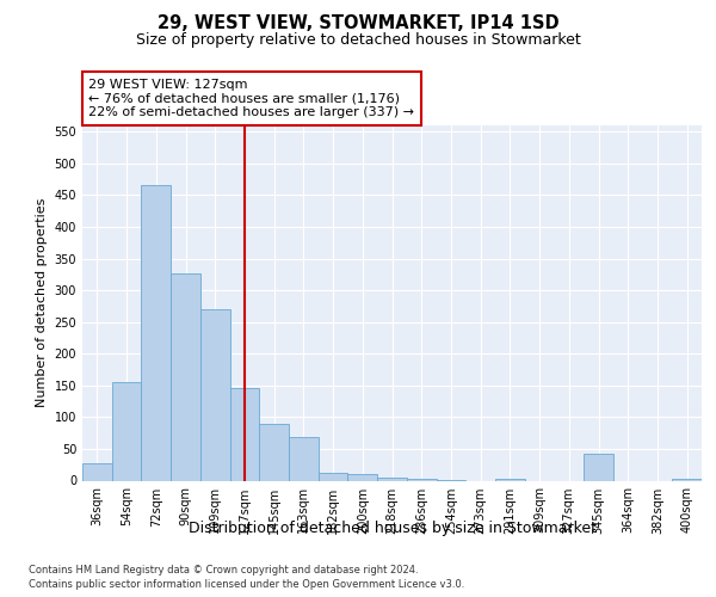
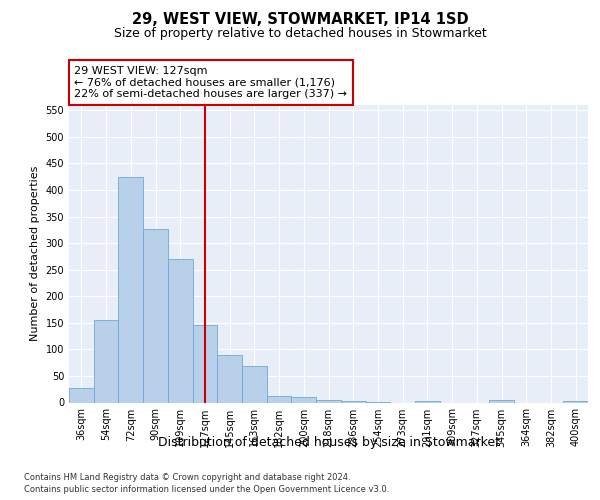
72sqm: 466 -> 425
345sqm: 42 -> 4
